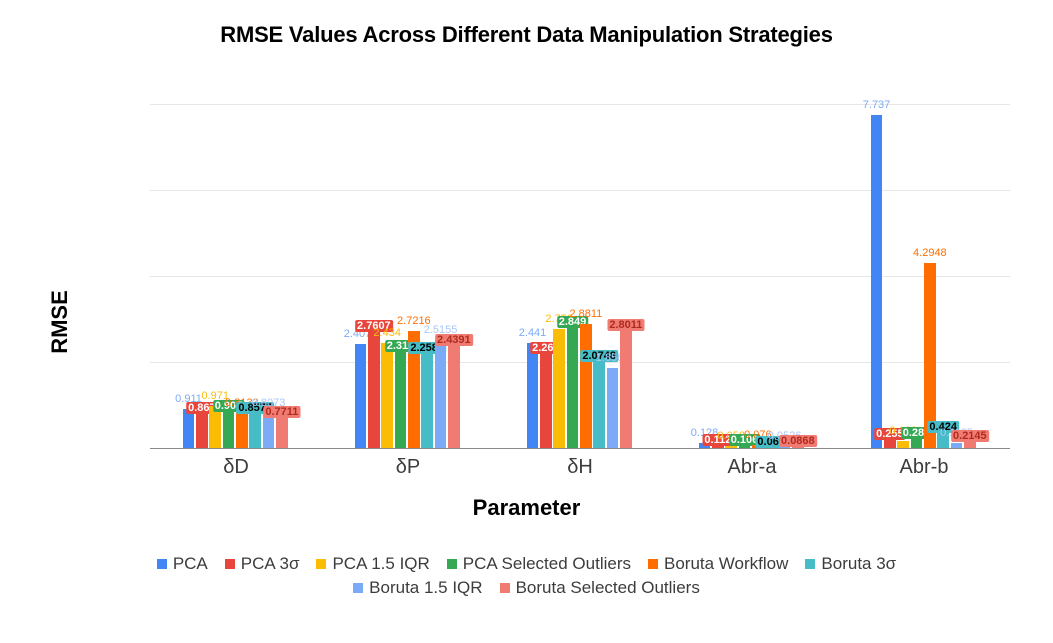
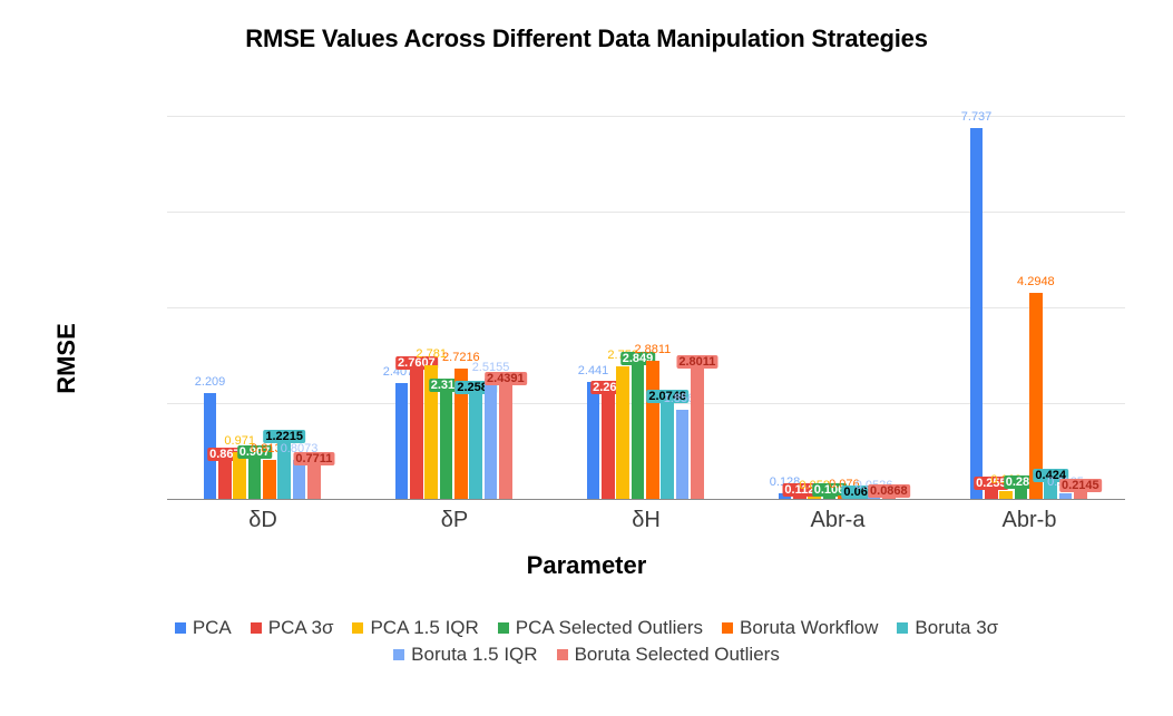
PCA/δD: 0.911 -> 2.209
Boruta 3σ/δD: 0.8577 -> 1.2215
PCA 1.5 IQR/δP: 2.434 -> 2.781
